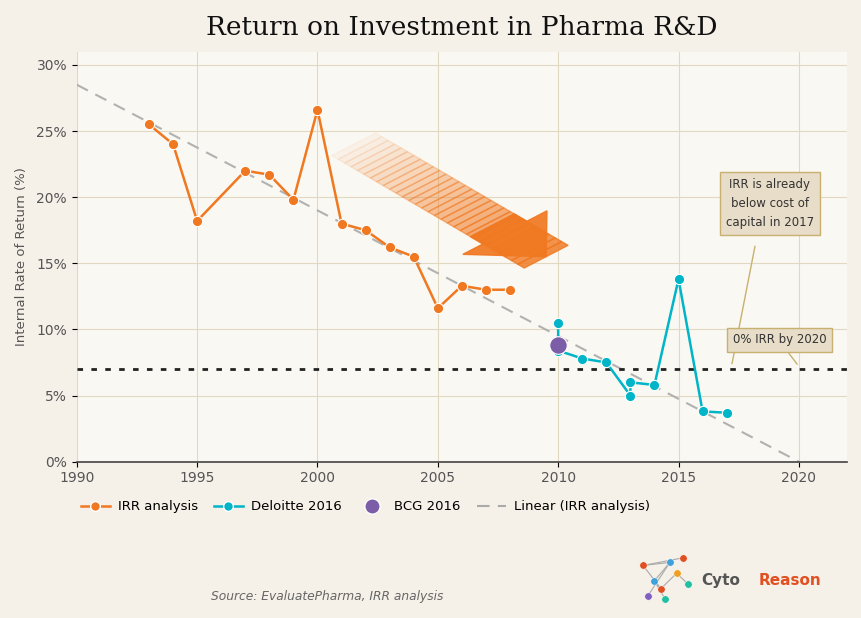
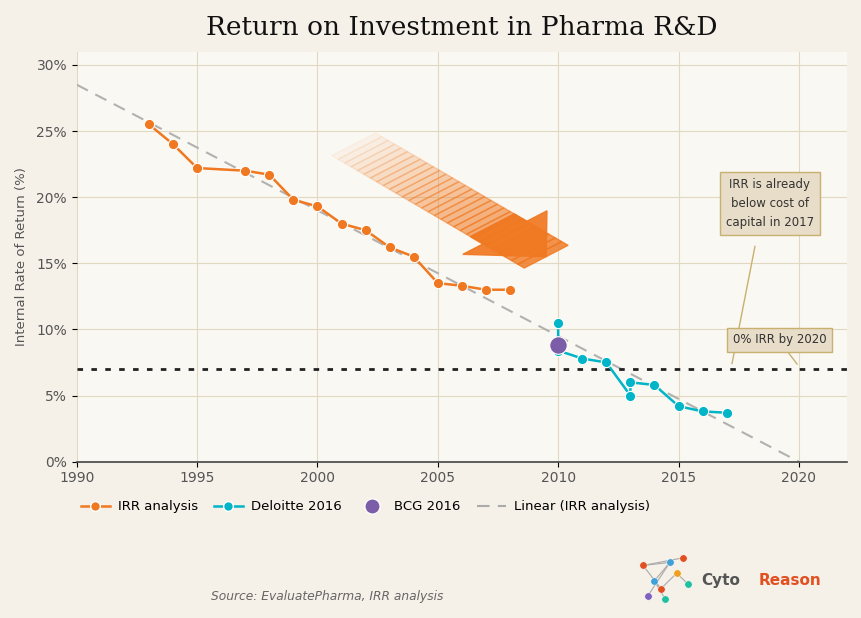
Return on Investment in Pharma R&D/IRR analysis/1995: 18.2% -> 22.2%
Return on Investment in Pharma R&D/IRR analysis/2000: 26.6% -> 19.3%
Return on Investment in Pharma R&D/IRR analysis/2005: 11.6% -> 13.5%
Return on Investment in Pharma R&D/Deloitte 2016/2015: 13.8% -> 4.2%
